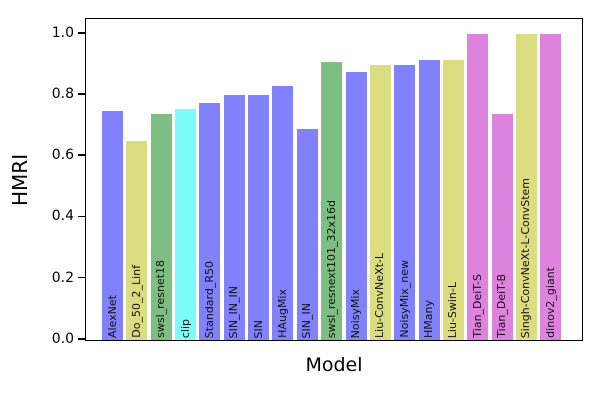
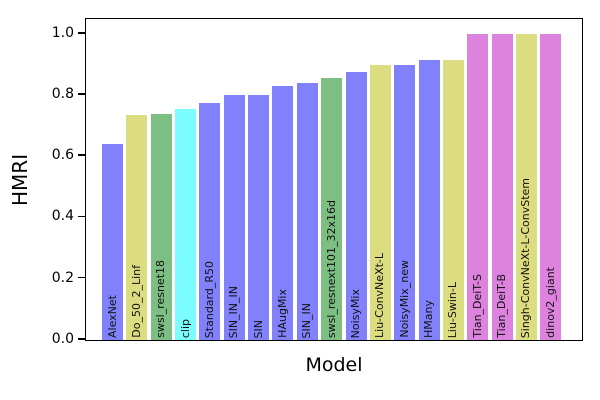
AlexNet: 0.75 -> 0.64
Do_50_2_Linf: 0.65 -> 0.73
SIN_IN: 0.69 -> 0.84
swsl_resnext101_32x16d: 0.91 -> 0.85
Tian_DeiT-B: 0.74 -> 1.00
